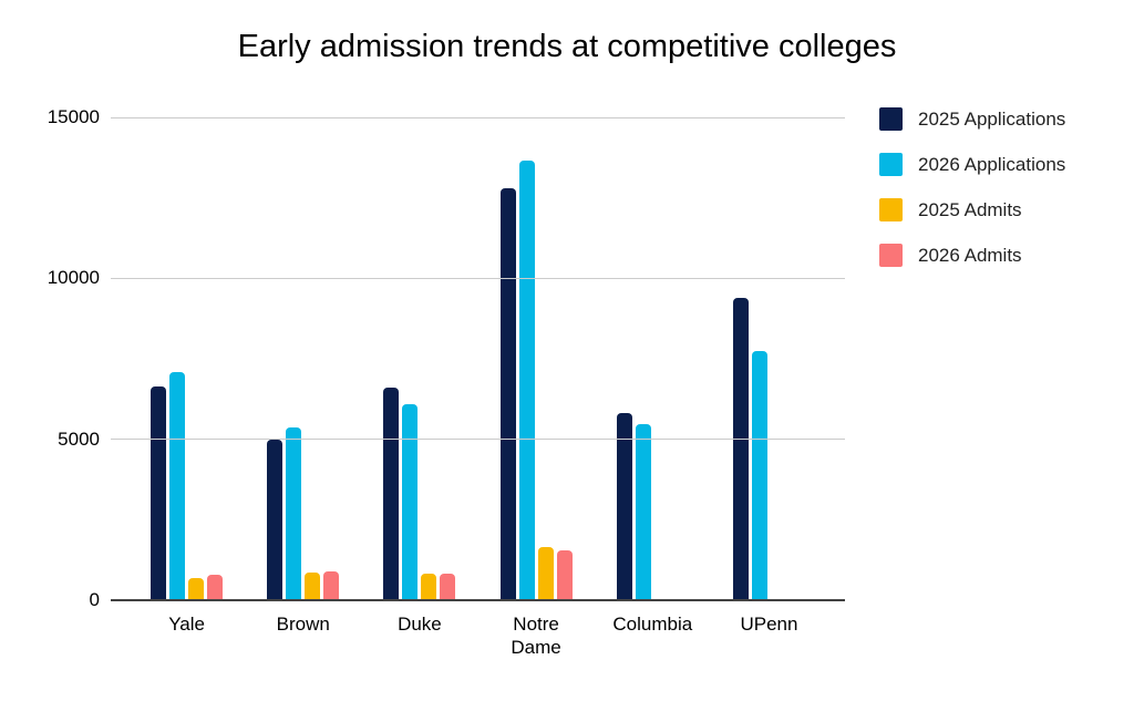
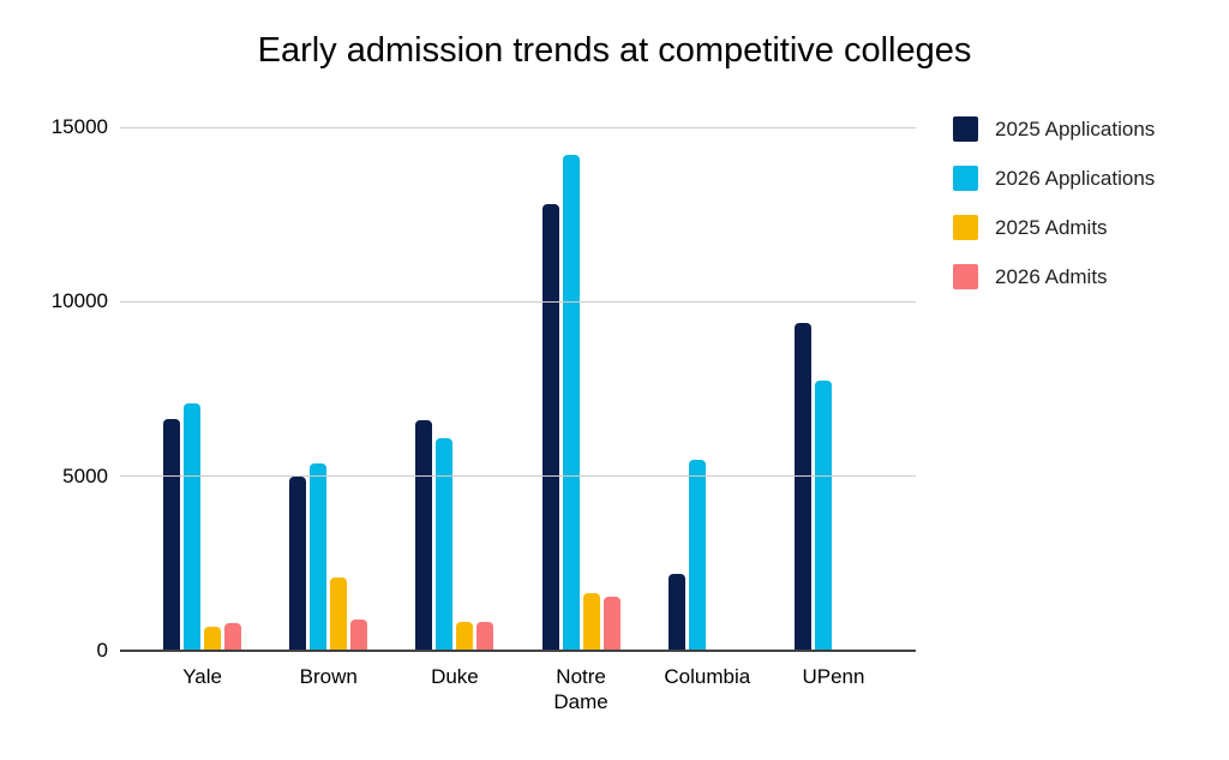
2025 Admits/Brown: 900 -> 2100
2026 Applications/Notre Dame: 13600 -> 14200
2025 Applications/Columbia: 5800 -> 2200
